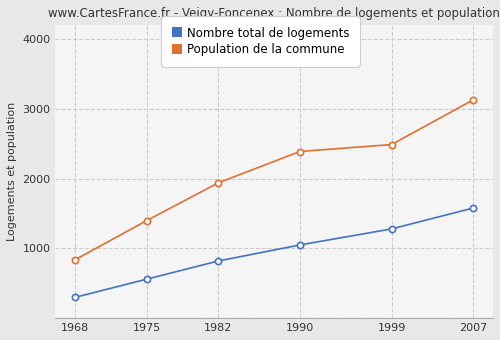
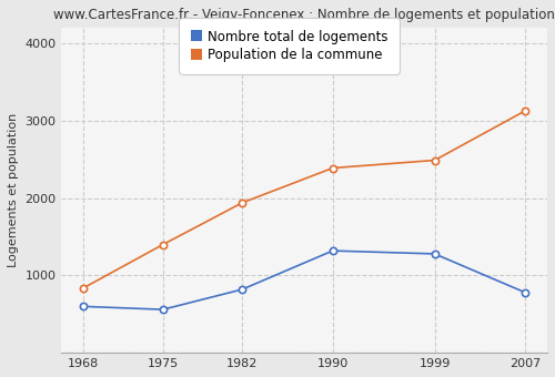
Nombre total de logements/1968: 300 -> 600
Nombre total de logements/1990: 1050 -> 1320
Nombre total de logements/2007: 1580 -> 780
